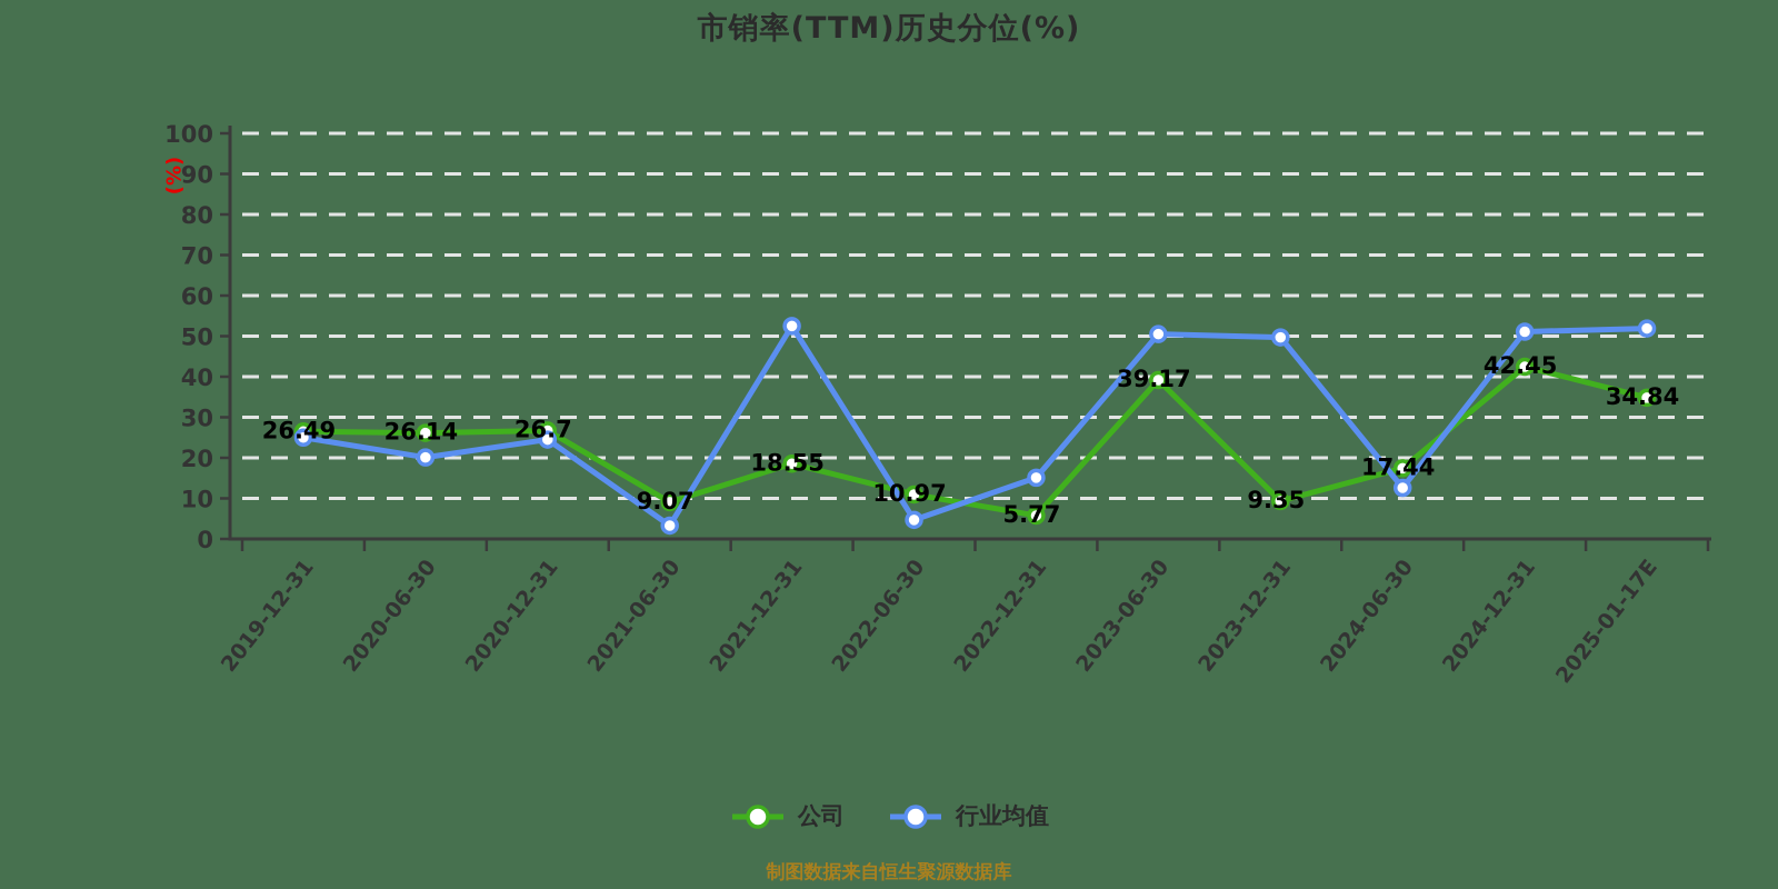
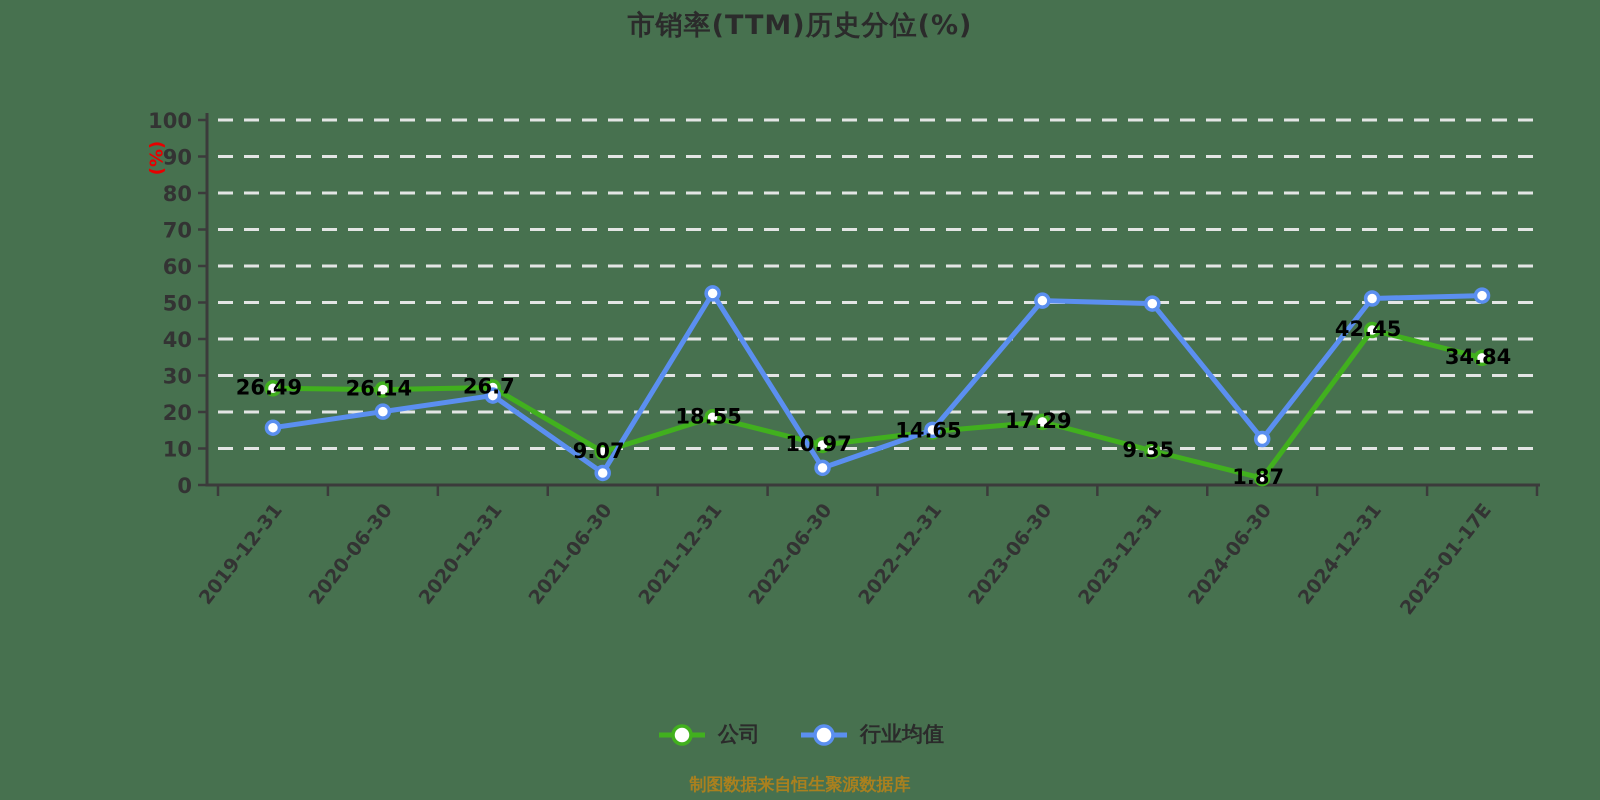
行业均值/2019-12-31: 25 -> 16
公司/2022-12-31: 5.77 -> 14.65
公司/2023-06-30: 39.17 -> 17.29
公司/2024-06-30: 17.44 -> 1.87
